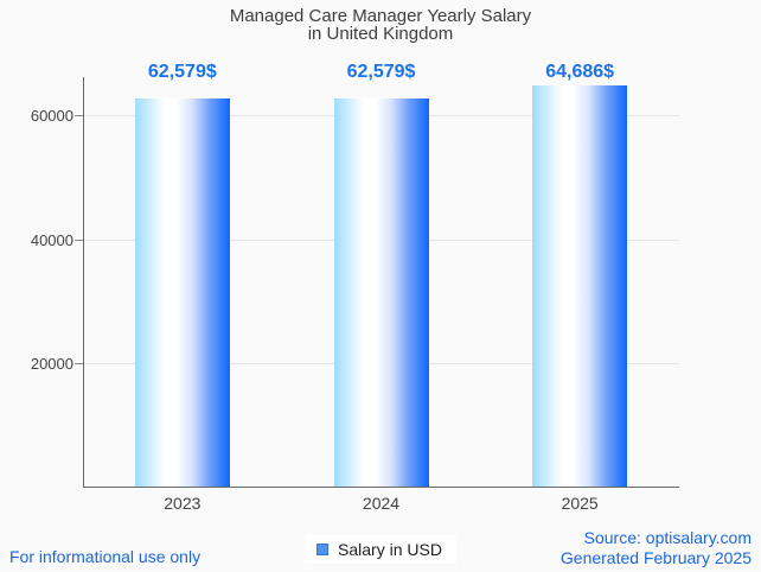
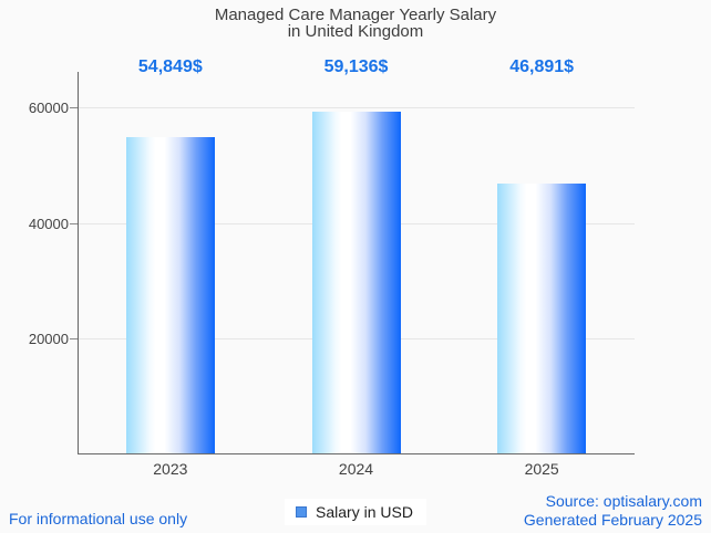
2023: 62,579 -> 54,849
2024: 62,579 -> 59,136
2025: 64,686 -> 46,891
